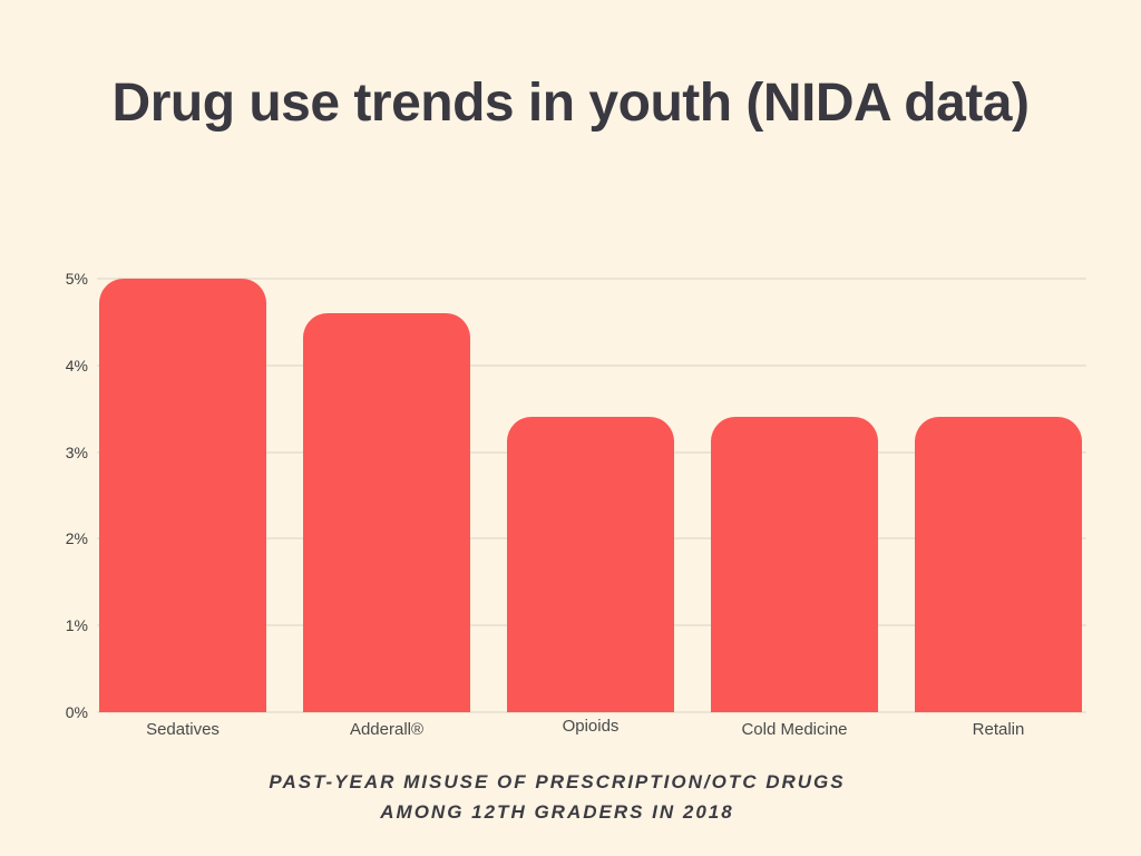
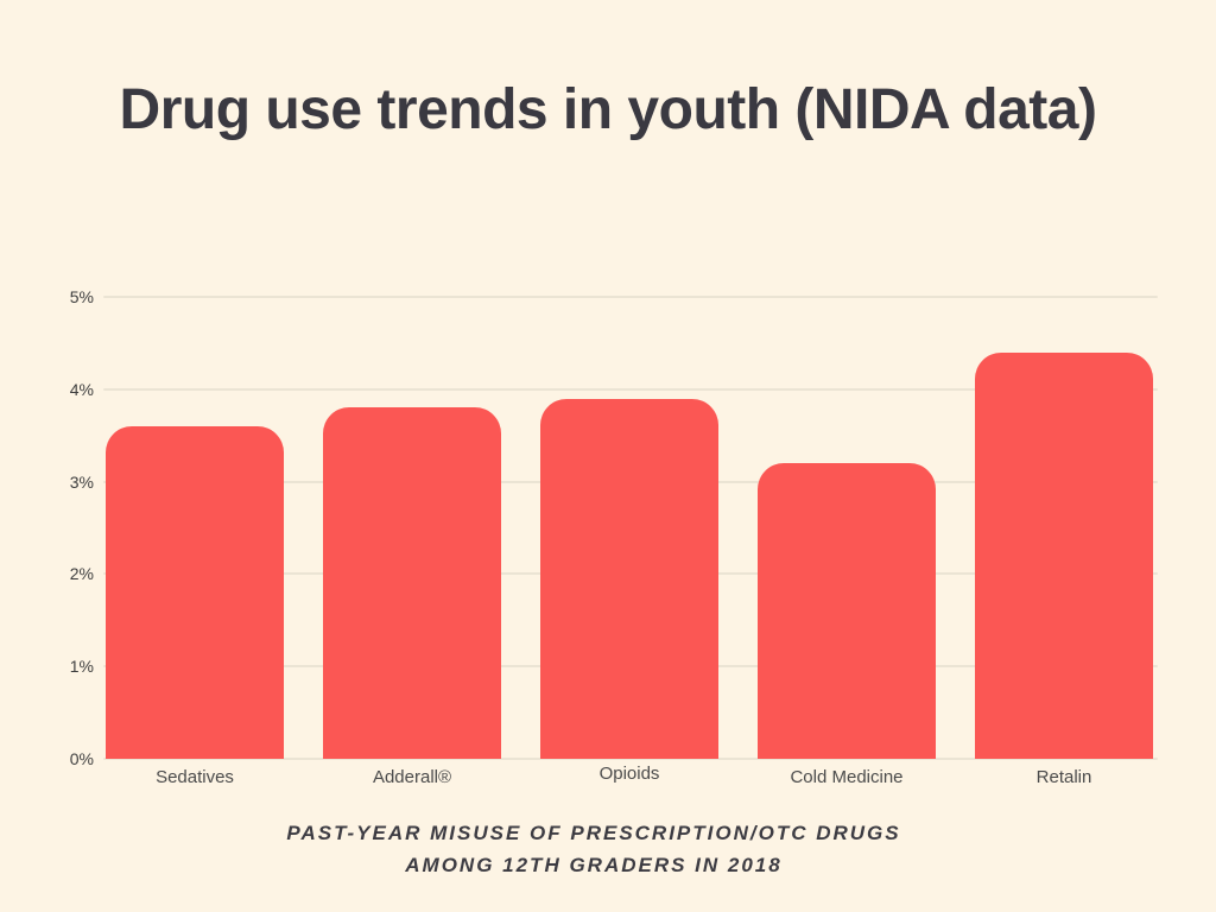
Sedatives: 5.0% -> 3.6%
Adderall®: 4.6% -> 3.8%
Opioids: 3.4% -> 3.9%
Cold Medicine: 3.4% -> 3.2%
Retalin: 3.4% -> 4.4%
